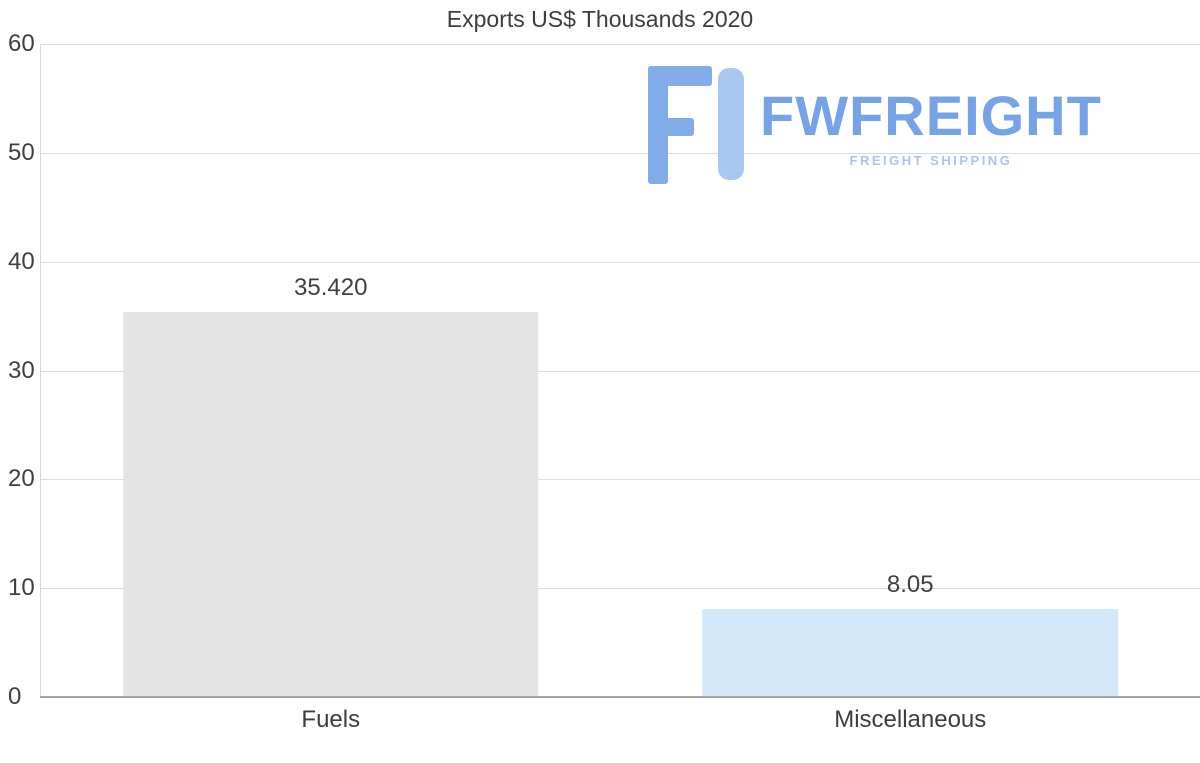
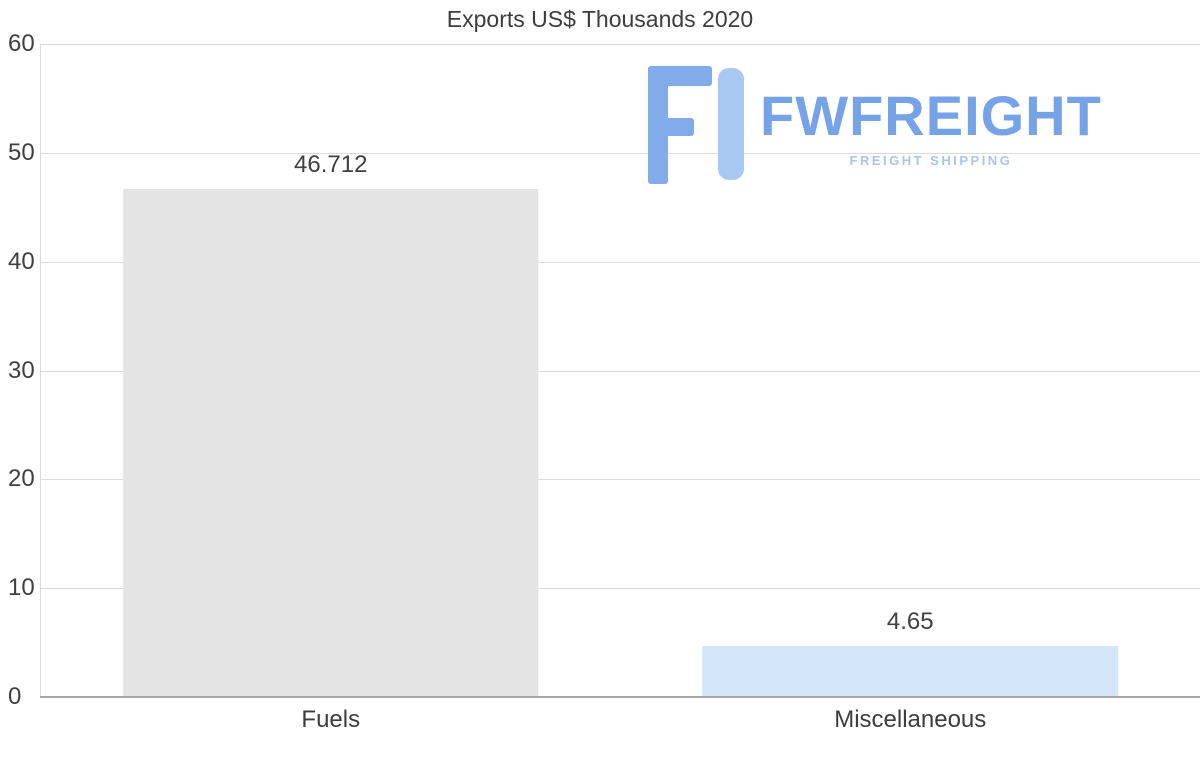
Fuels: 35.420 -> 46.712
Miscellaneous: 8.05 -> 4.65
